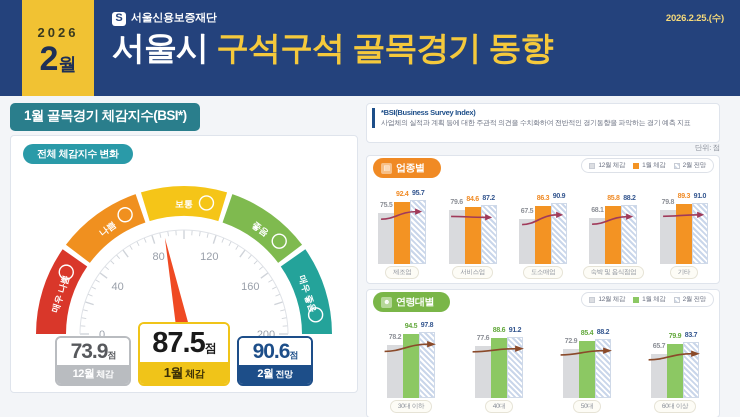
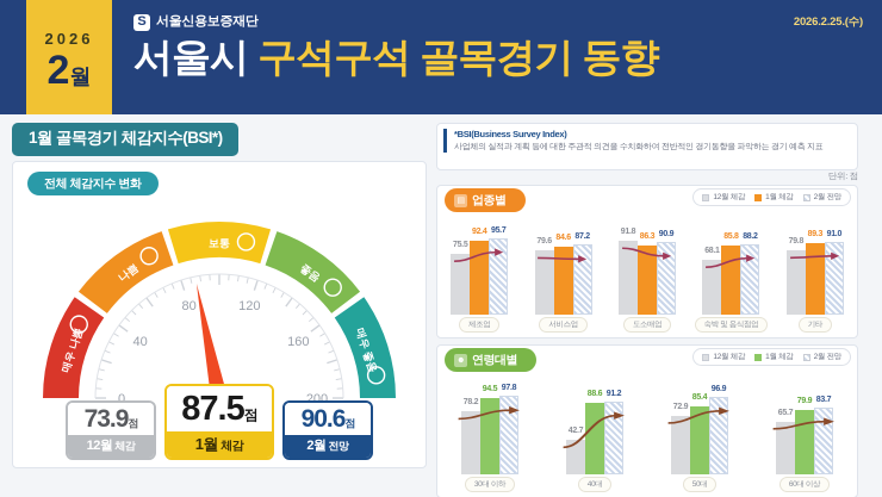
업종별/12월 체감/도소매업: 67.5 -> 91.8
연령대별/12월 체감/40대: 77.6 -> 42.7
연령대별/2월 전망/50대: 88.2 -> 96.9
